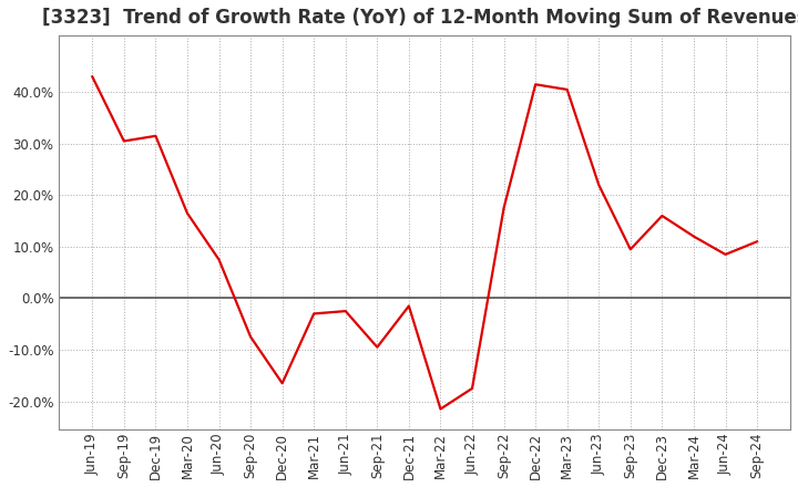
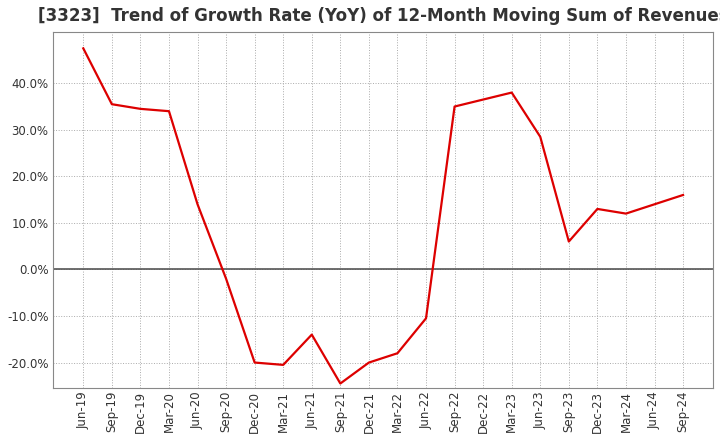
Jun-19: 43.0% -> 47.5%
Sep-19: 30.5% -> 35.5%
Dec-19: 31.5% -> 34.5%
Mar-20: 16.5% -> 34.0%
Jun-20: 7.5% -> 14.0%
Sep-20: -7.5% -> -2.0%
Dec-20: -16.5% -> -20.0%
Mar-21: -3.0% -> -20.5%
Jun-21: -2.5% -> -14.0%
Sep-21: -9.5% -> -24.5%
Dec-21: -1.5% -> -20.0%
Mar-22: -21.5% -> -18.0%
Jun-22: -17.5% -> -10.5%
Sep-22: 17.5% -> 35.0%
Dec-22: 41.5% -> 36.5%
Mar-23: 40.5% -> 38.0%
Jun-23: 22.0% -> 28.5%
Sep-23: 9.5% -> 6.0%
Dec-23: 16.0% -> 13.0%
Jun-24: 8.5% -> 14.0%
Sep-24: 11.0% -> 16.0%
